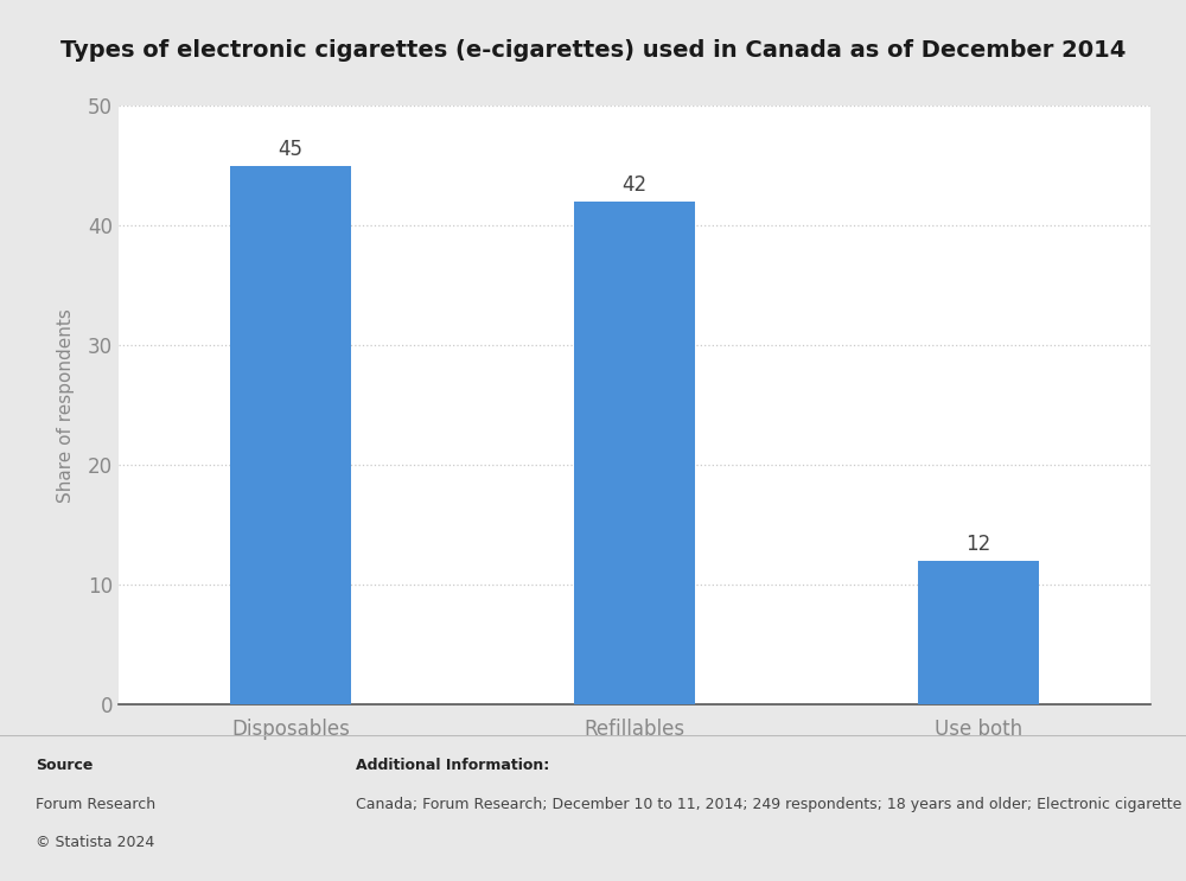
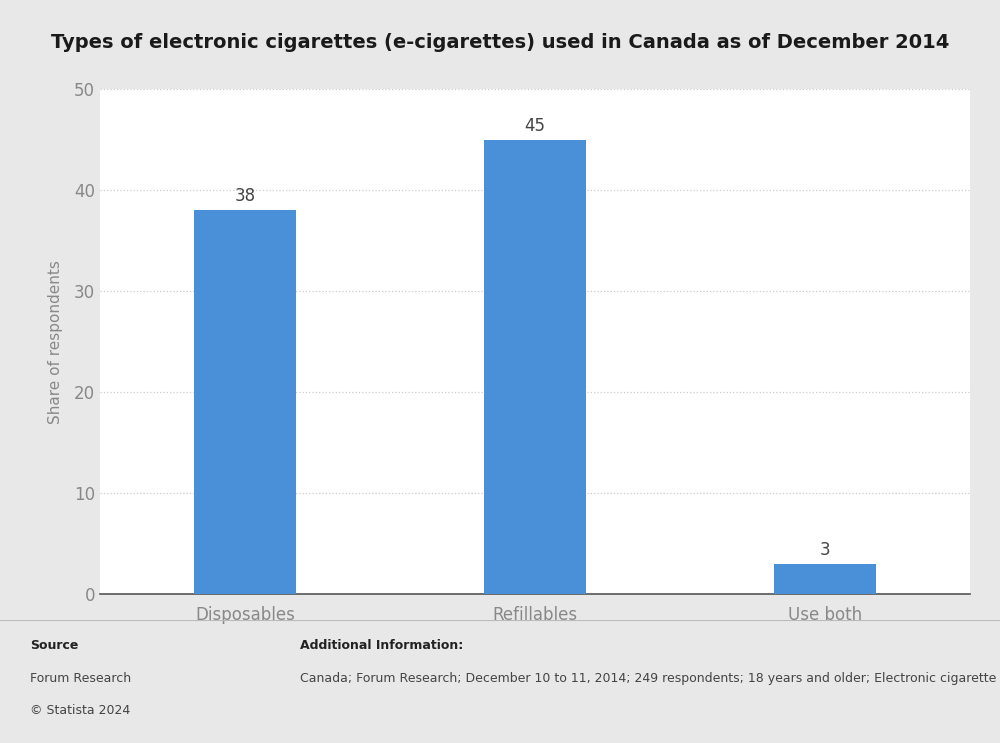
Disposables: 45 -> 38
Refillables: 42 -> 45
Use both: 12 -> 3
